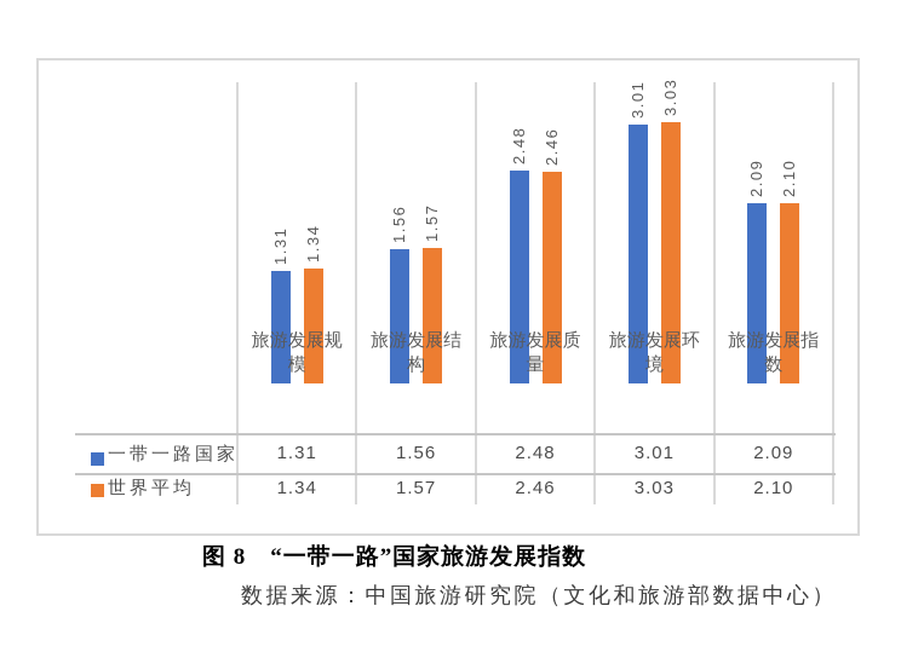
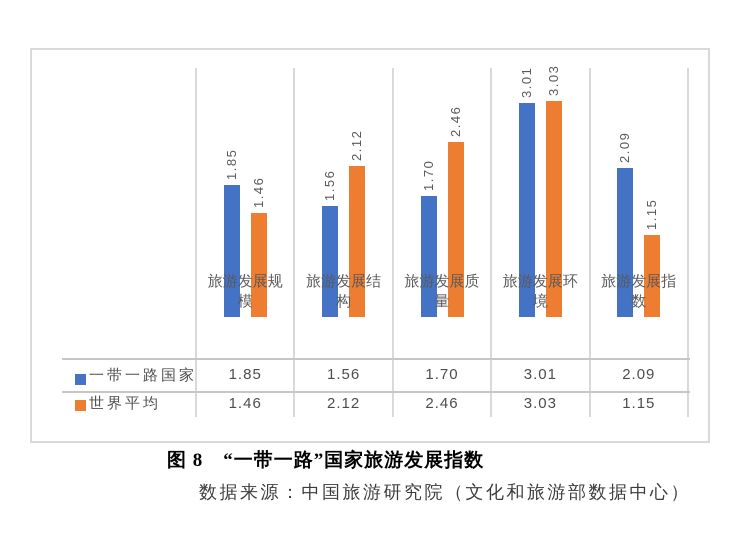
一带一路国家/旅游发展规模: 1.31 -> 1.85
世界平均/旅游发展规模: 1.34 -> 1.46
世界平均/旅游发展结构: 1.57 -> 2.12
一带一路国家/旅游发展质量: 2.48 -> 1.70
世界平均/旅游发展指数: 2.10 -> 1.15
